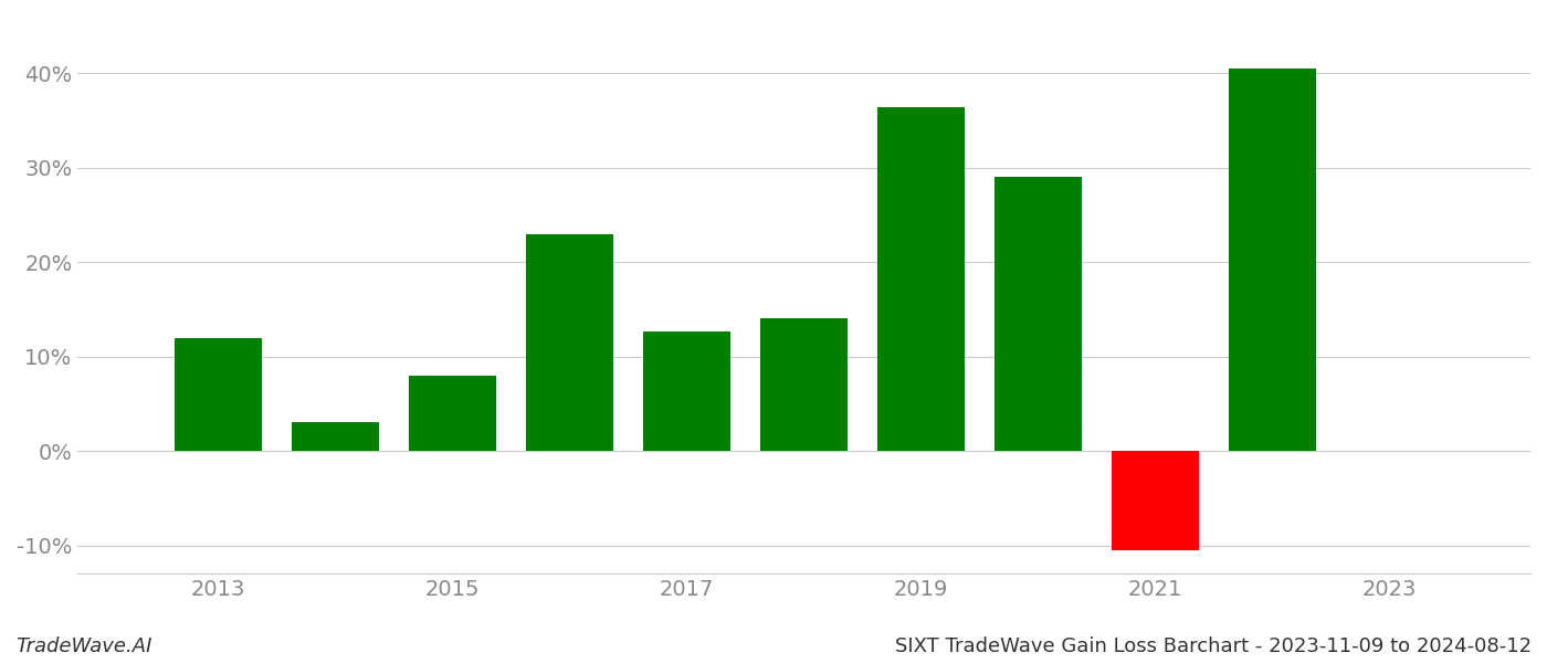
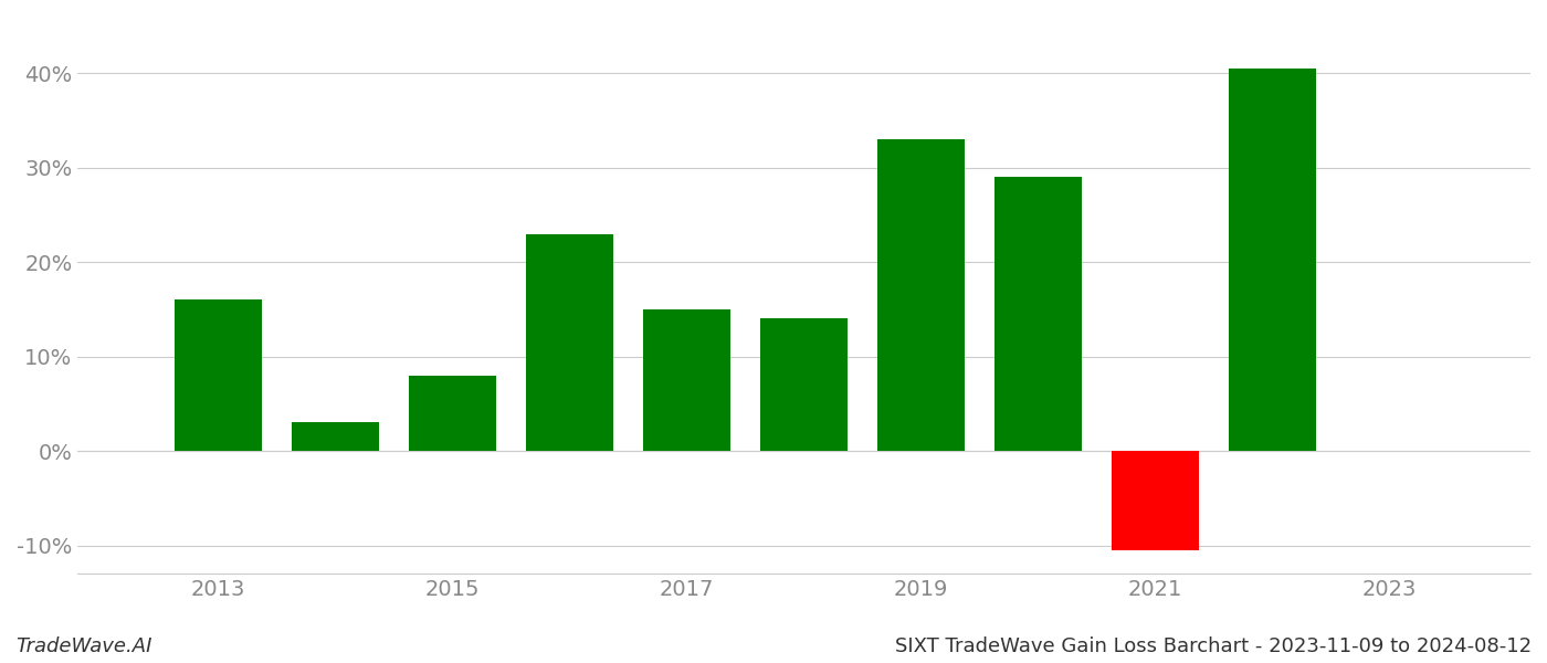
2013: 12.0% -> 16.0%
2017: 12.6% -> 15.0%
2019: 36.4% -> 33.0%
